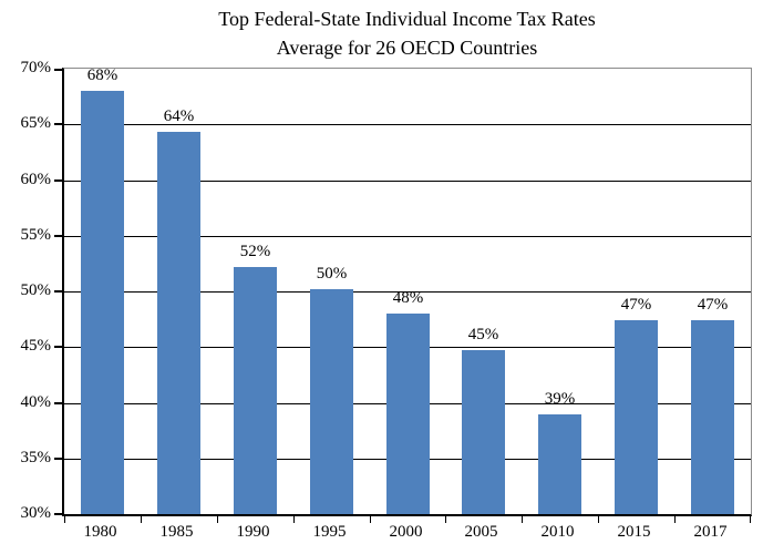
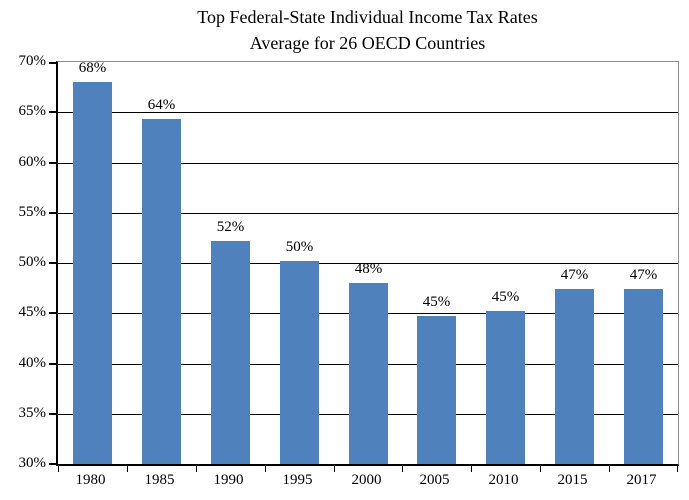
2010: 39% -> 45%
